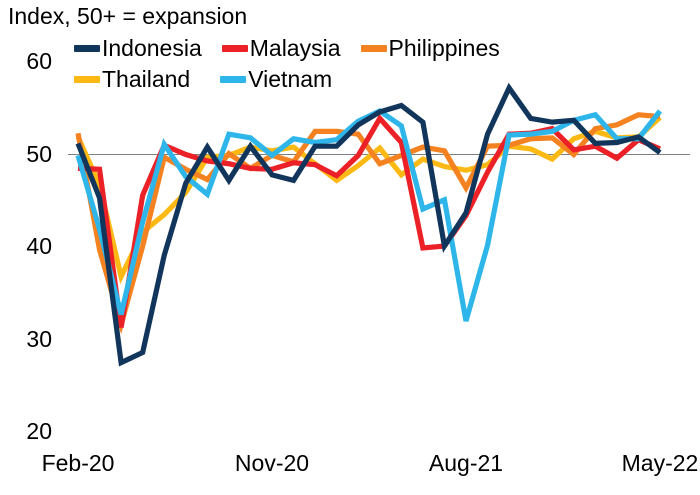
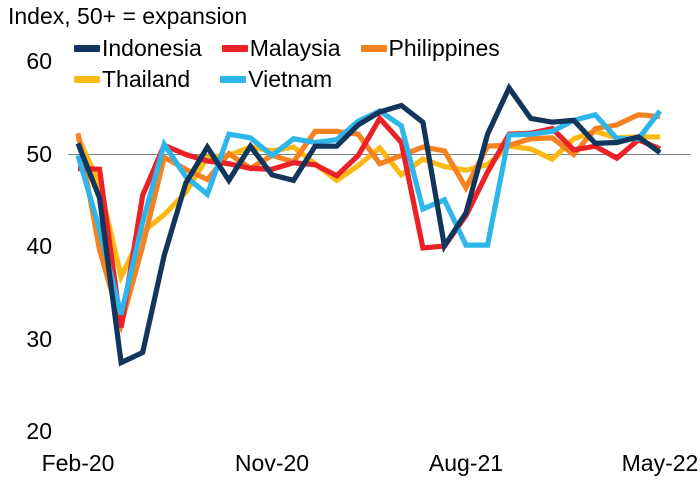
Vietnam/Aug-21: 32 -> 40
Thailand/May-22: 54 -> 52
